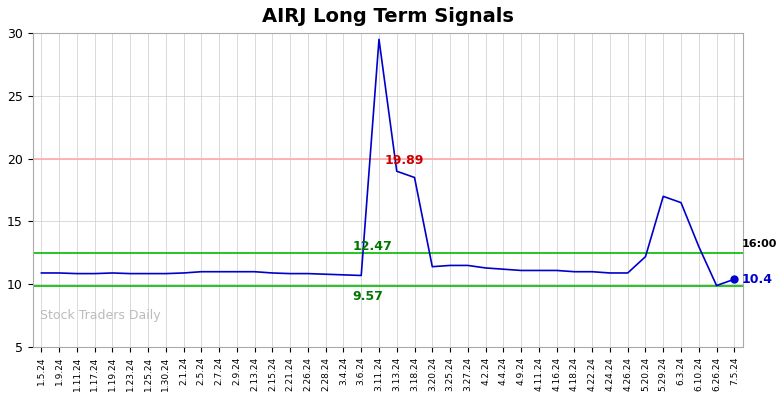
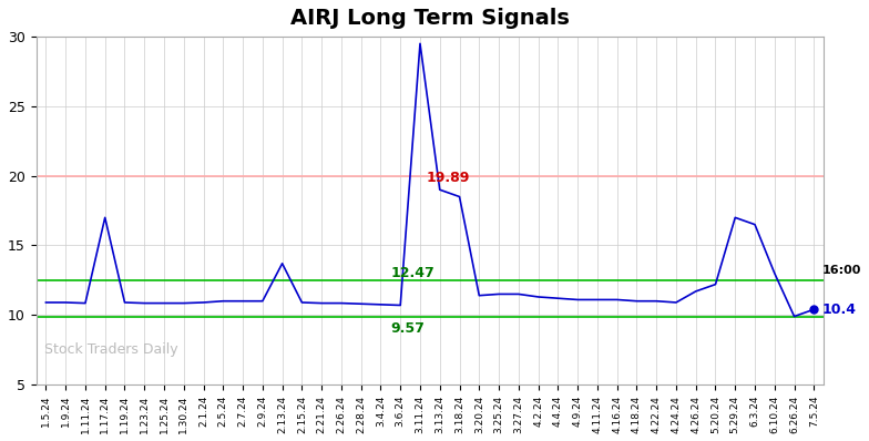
1.17.24: 10.8 -> 17.0
2.13.24: 11.0 -> 13.7
4.26.24: 10.9 -> 11.7
